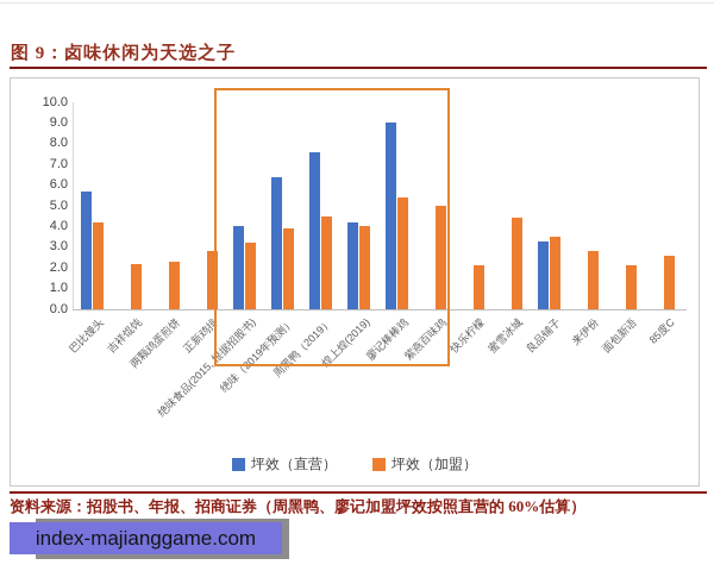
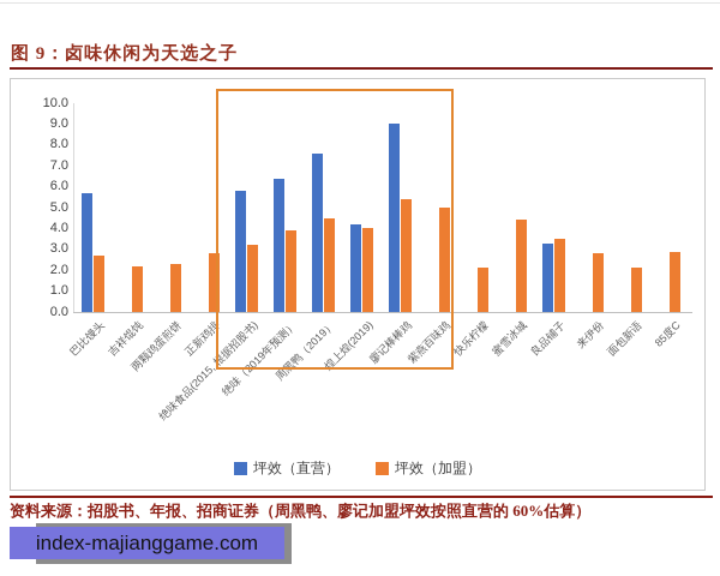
坪效（加盟）/巴比馒头: 4.2 -> 2.7
坪效（直营）/绝味食品(2015, 根据招股书): 4.0 -> 5.8
坪效（加盟）/85度C: 2.6 -> 2.9
